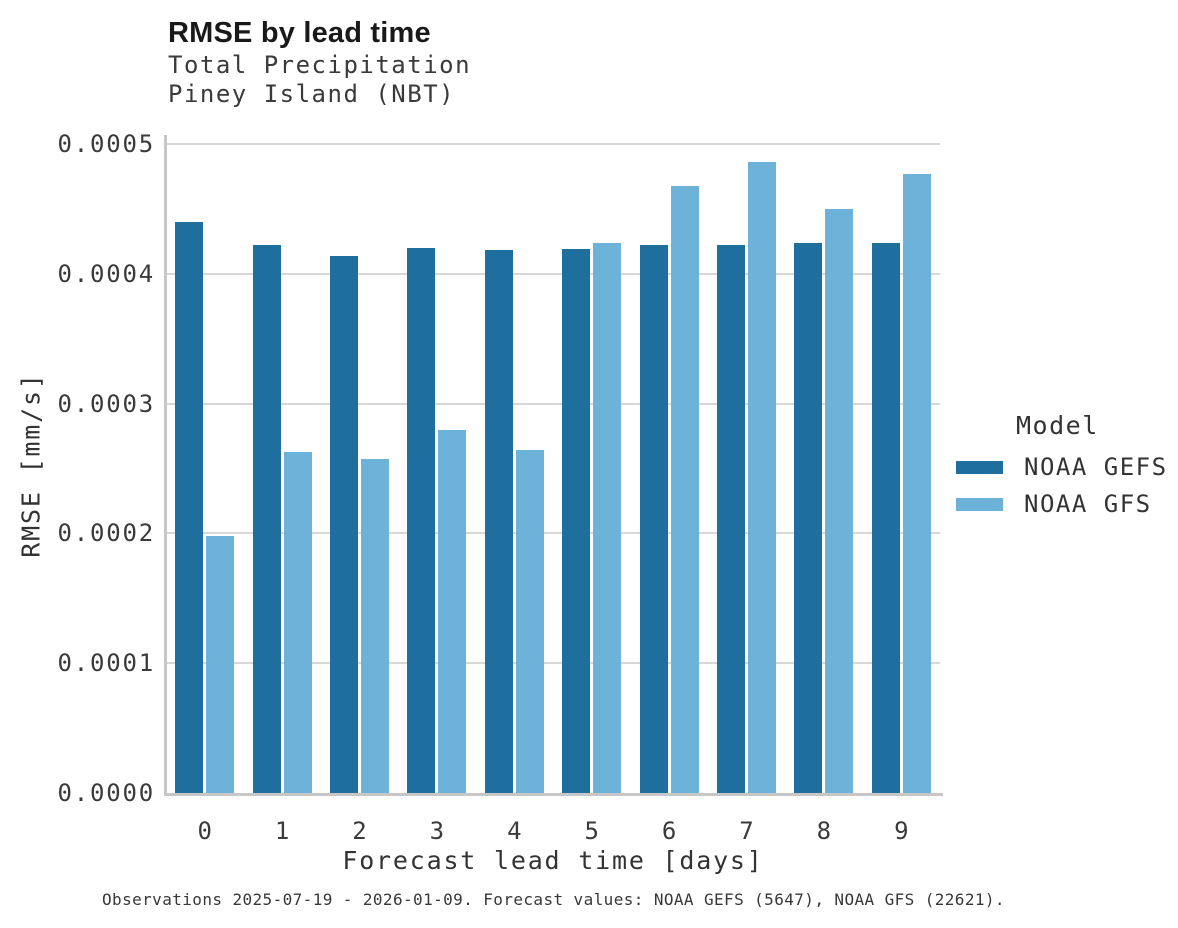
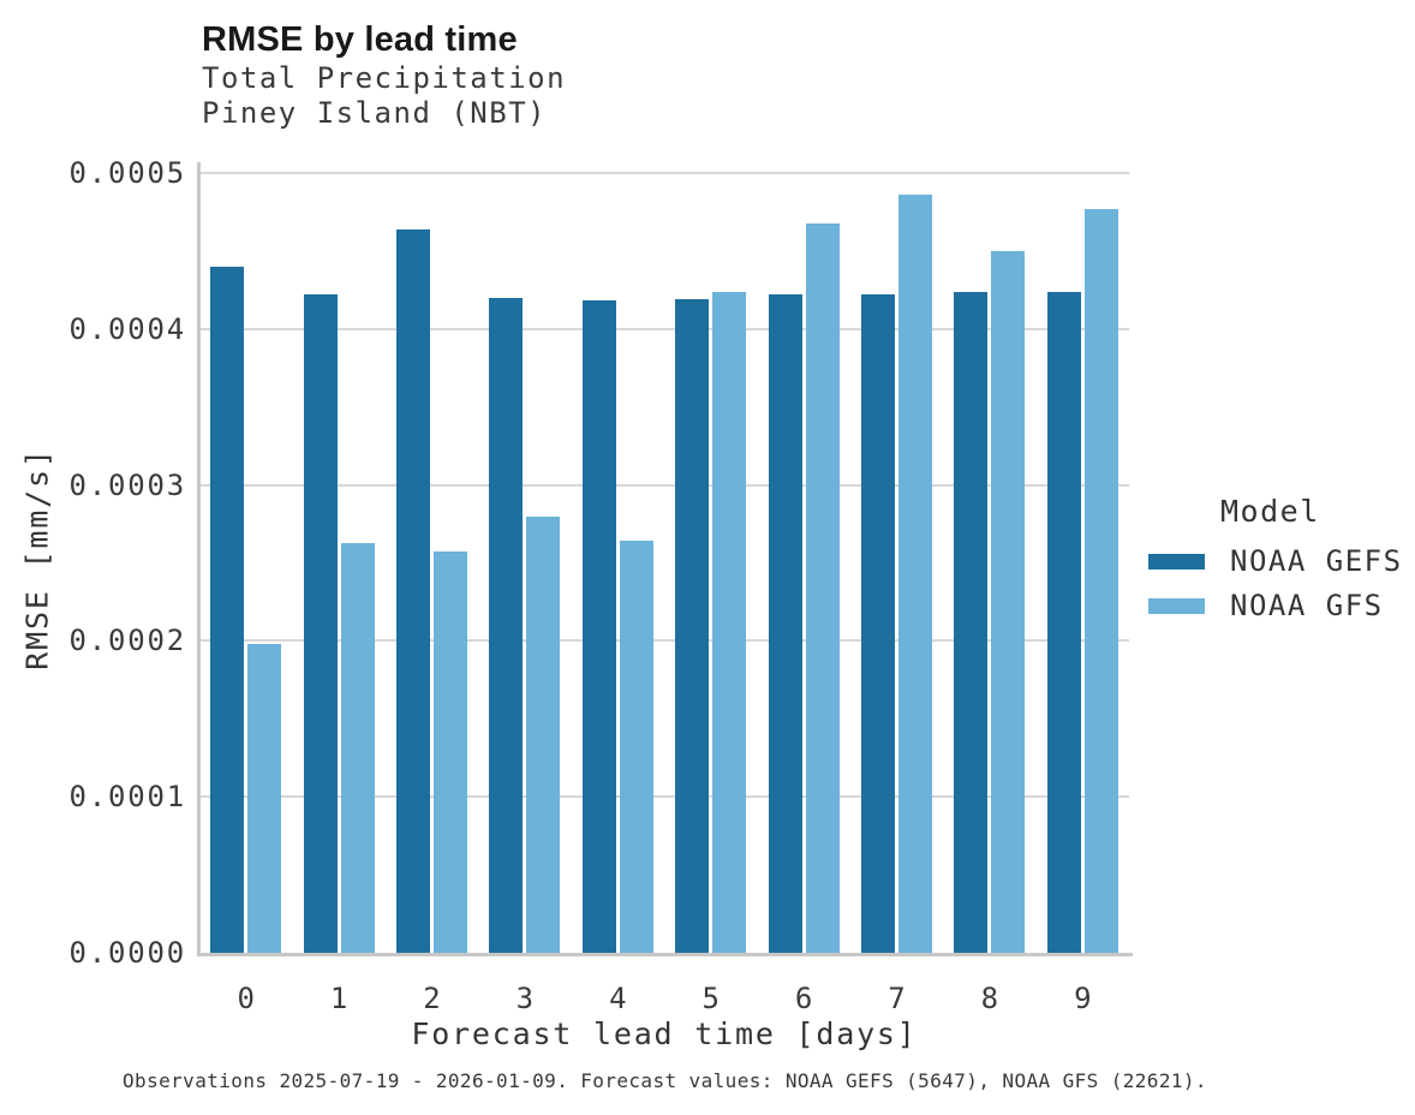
NOAA GEFS/2: 0.000414 -> 0.000464
